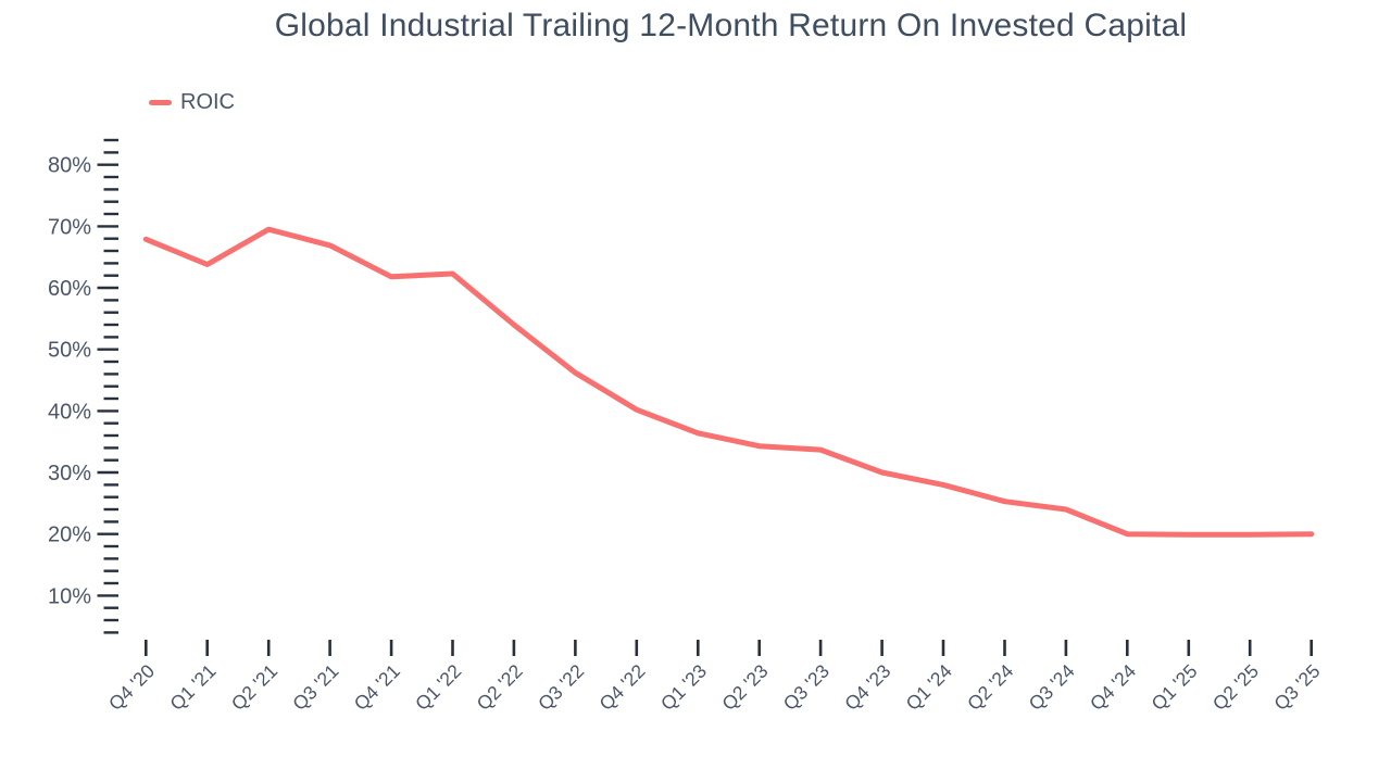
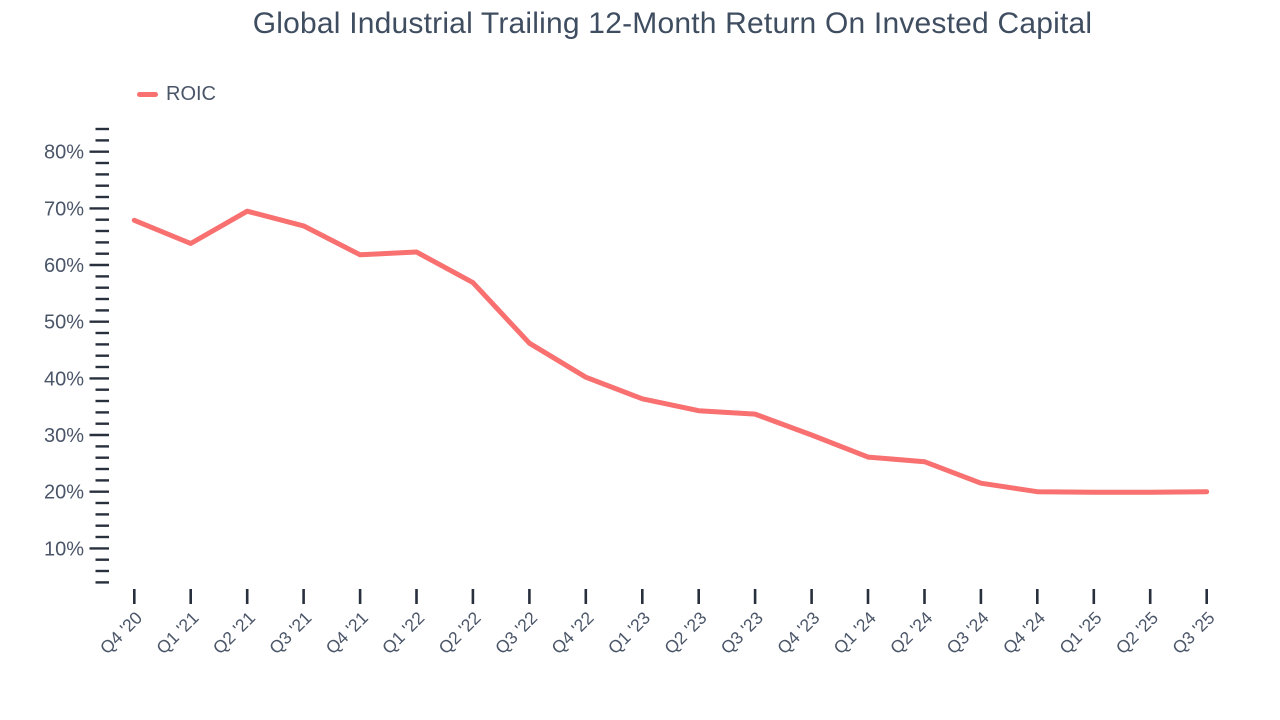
Q2 '22: 54% -> 57%
Q1 '24: 28% -> 26%
Q3 '24: 24% -> 22%
